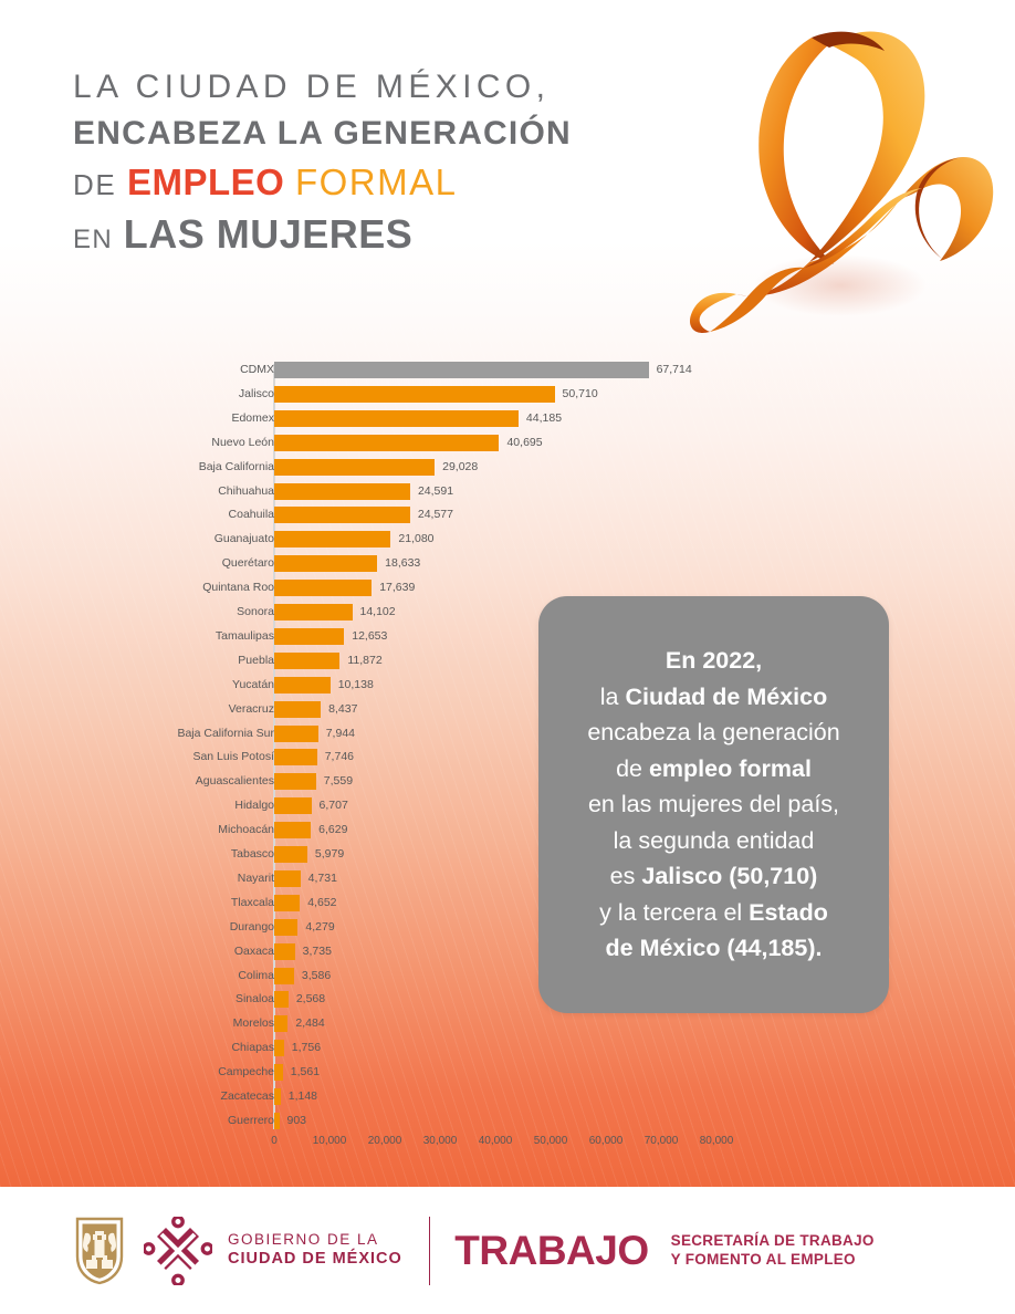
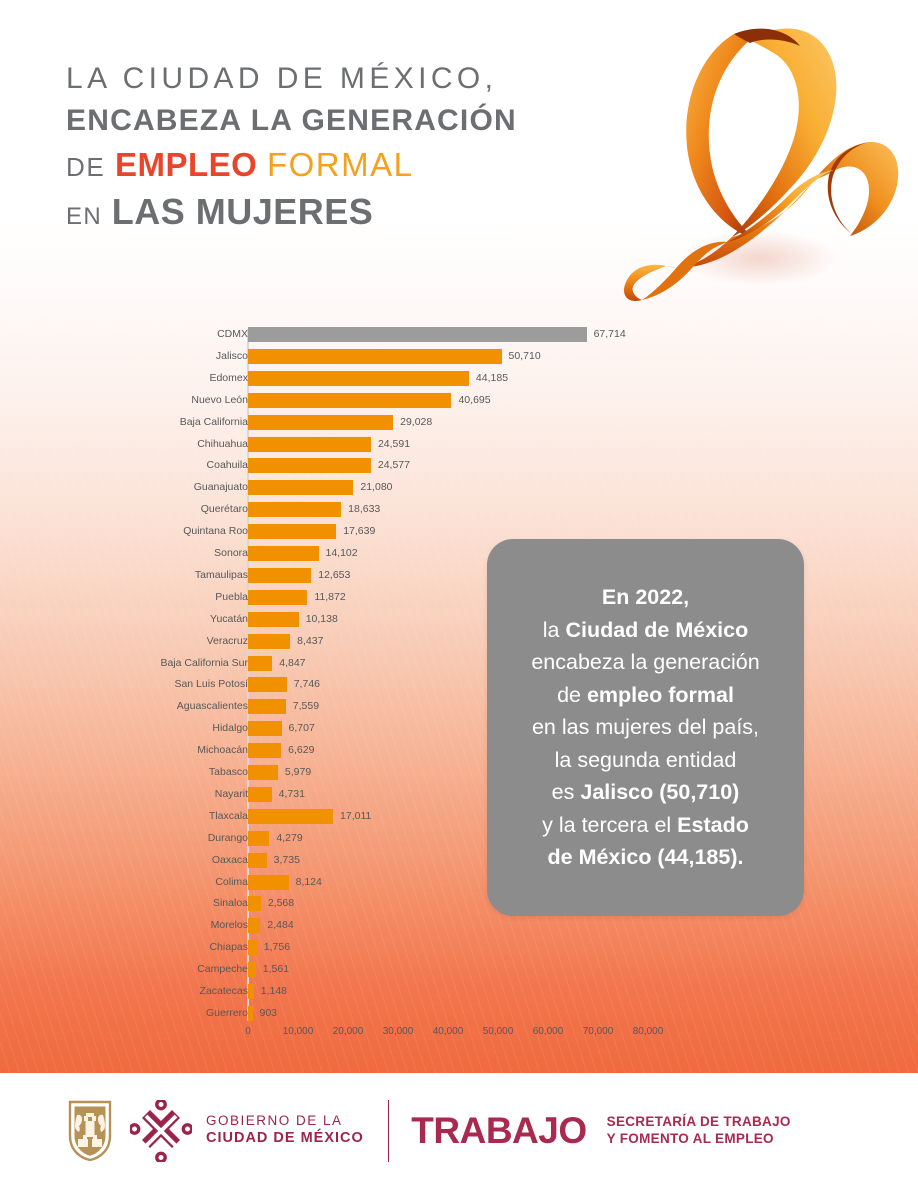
Baja California Sur: 7,944 -> 4,847
Tlaxcala: 4,652 -> 17,011
Colima: 3,586 -> 8,124
